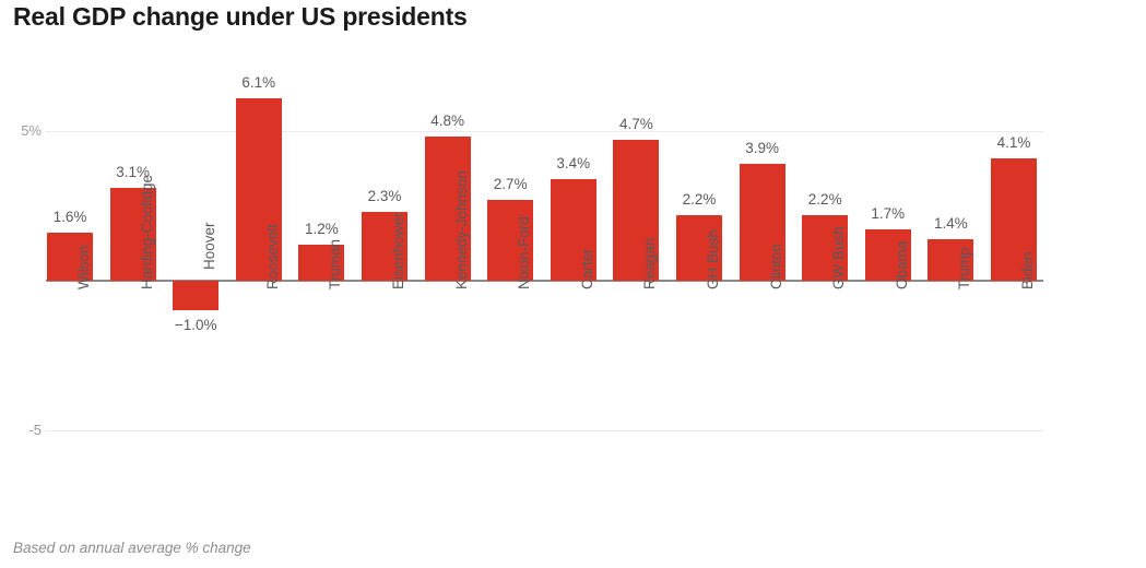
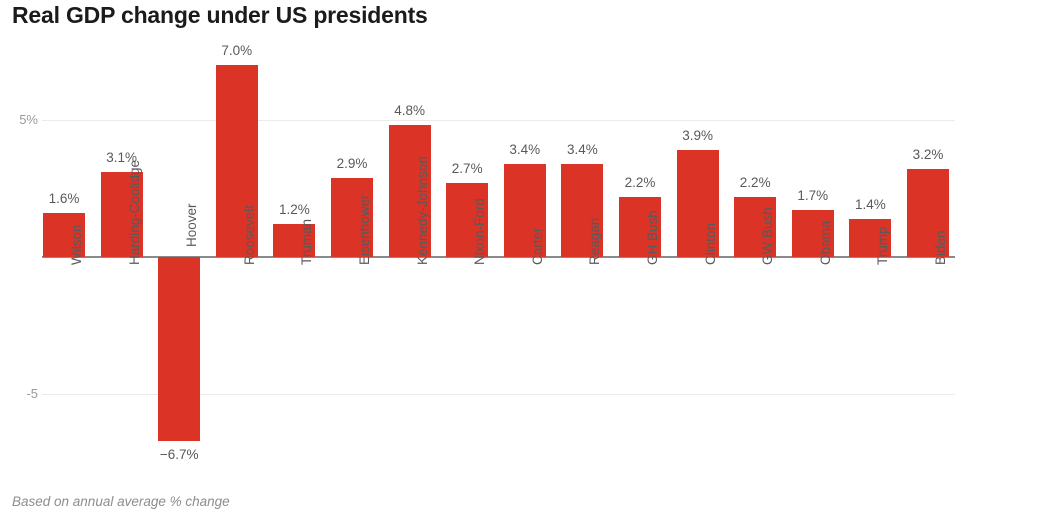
Hoover: −1.0% -> −6.7%
Roosevelt: 6.1% -> 7.0%
Eisenhower: 2.3% -> 2.9%
Reagan: 4.7% -> 3.4%
Biden: 4.1% -> 3.2%
